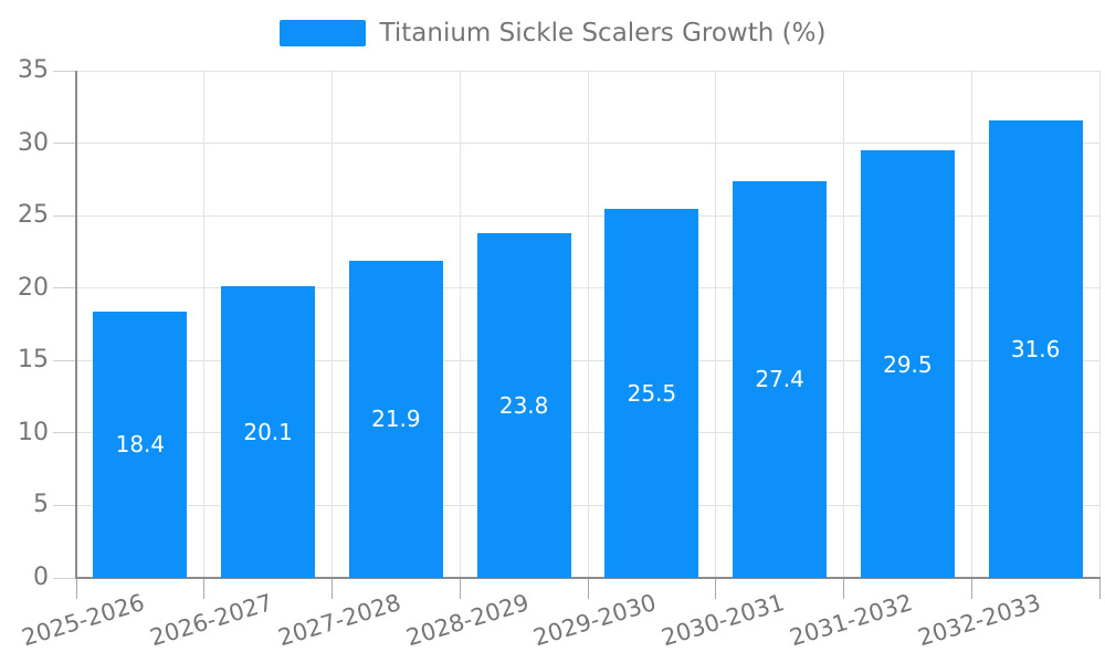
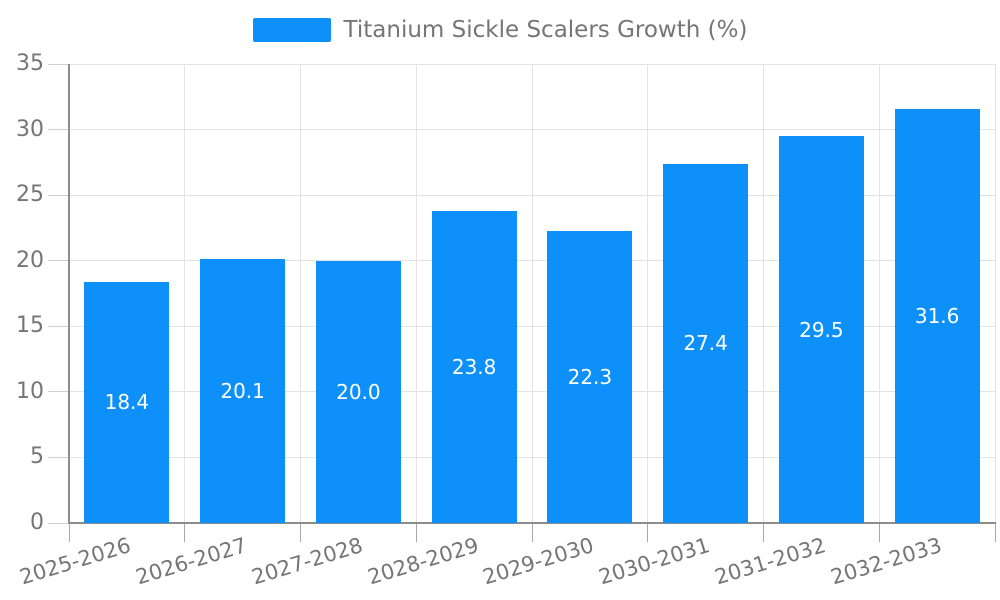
2027-2028: 21.9 -> 20.0
2029-2030: 25.5 -> 22.3
